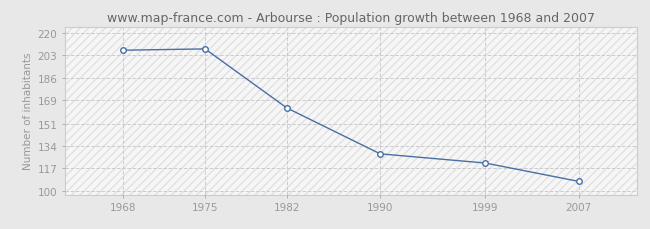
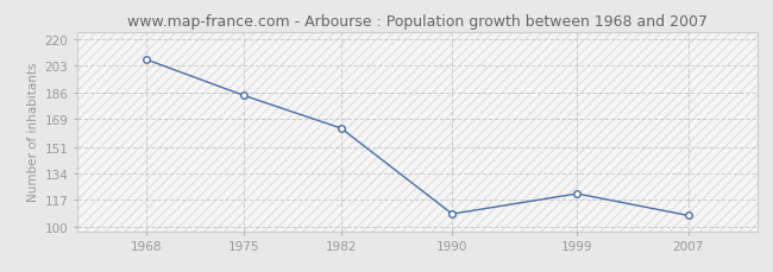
1975: 208 -> 184
1990: 128 -> 108
